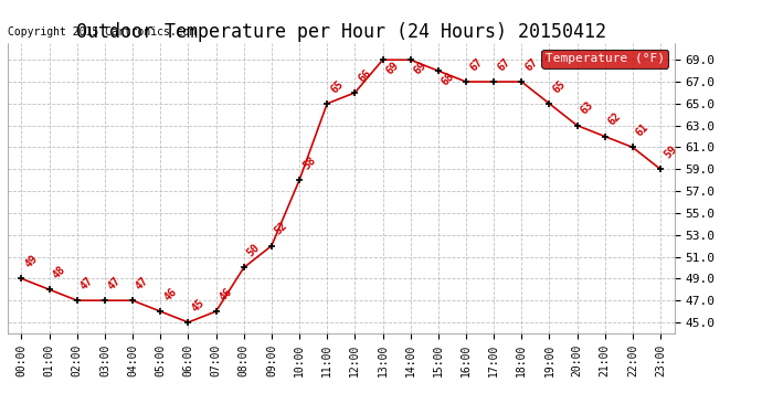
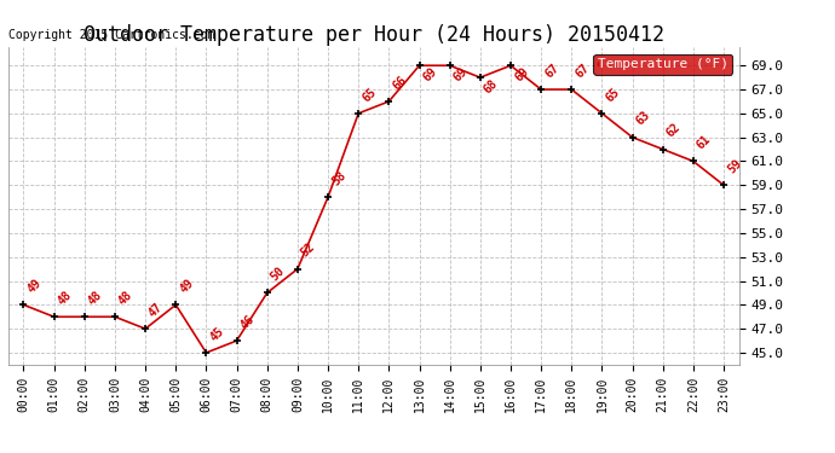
02:00: 47 -> 48
03:00: 47 -> 48
05:00: 46 -> 49
16:00: 67 -> 69
